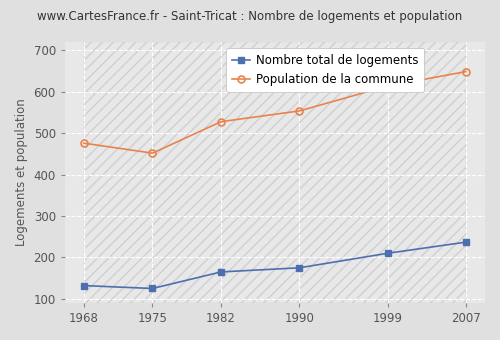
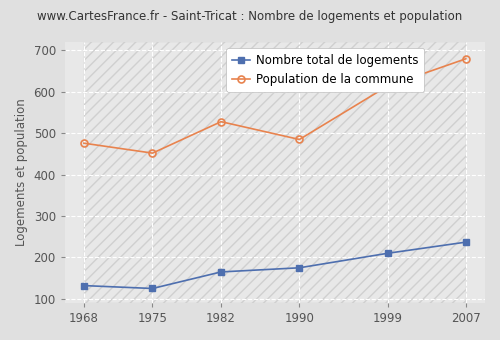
Population de la commune/1990: 554 -> 485
Population de la commune/2007: 649 -> 680
